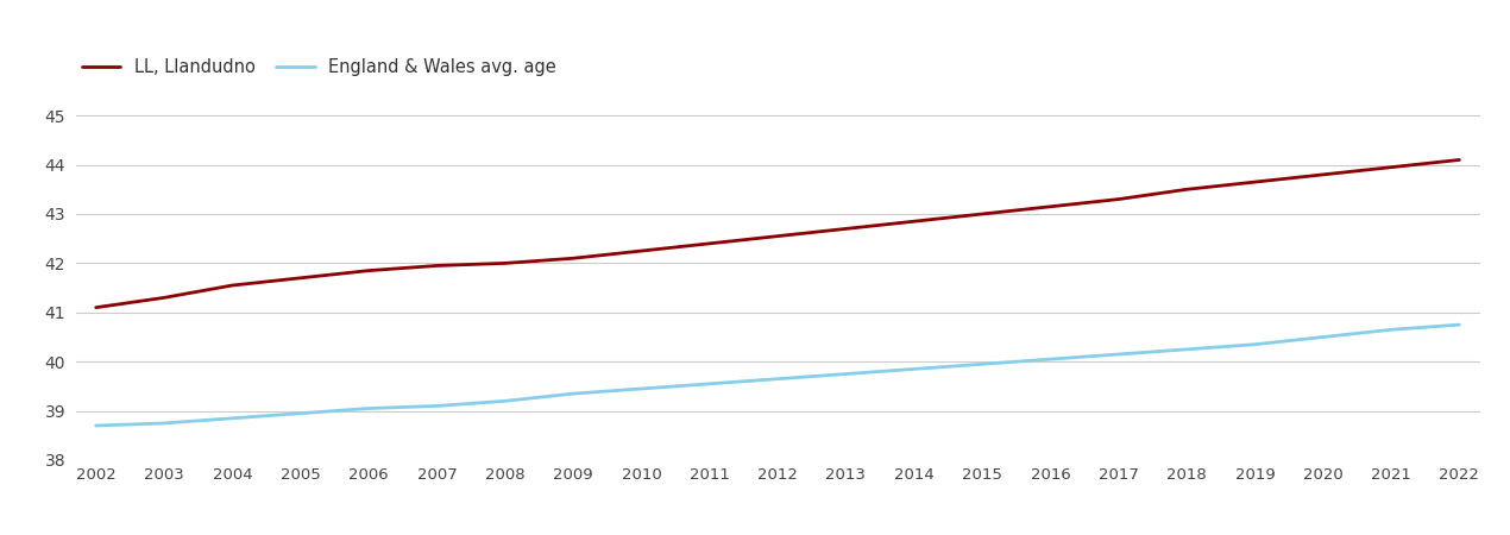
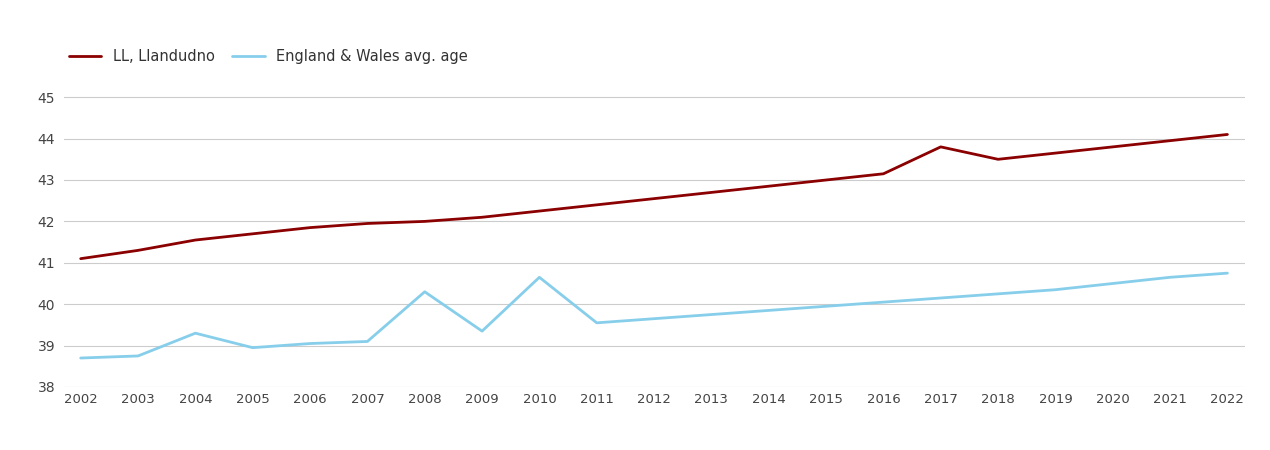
England & Wales avg. age/2004: 38.85 -> 39.30
England & Wales avg. age/2008: 39.20 -> 40.30
England & Wales avg. age/2010: 39.45 -> 40.65
LL, Llandudno/2017: 43.30 -> 43.80
